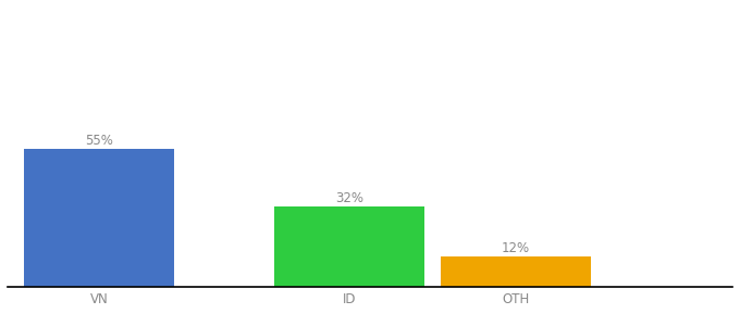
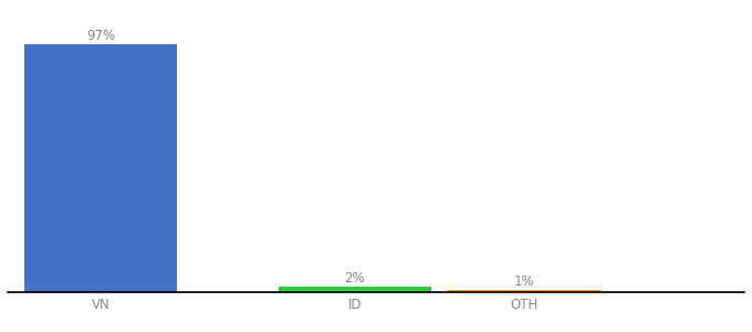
VN: 55% -> 97%
ID: 32% -> 2%
OTH: 12% -> 1%
